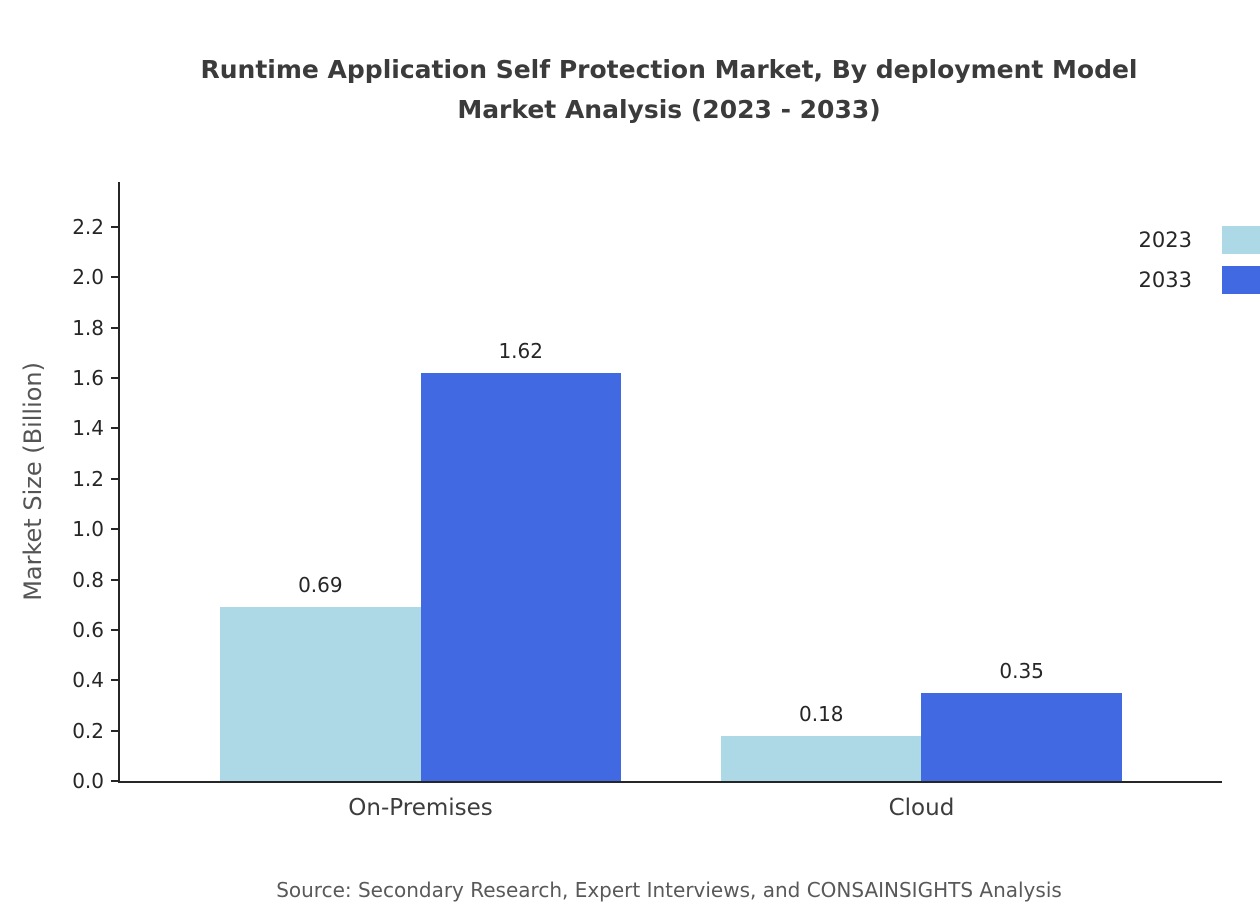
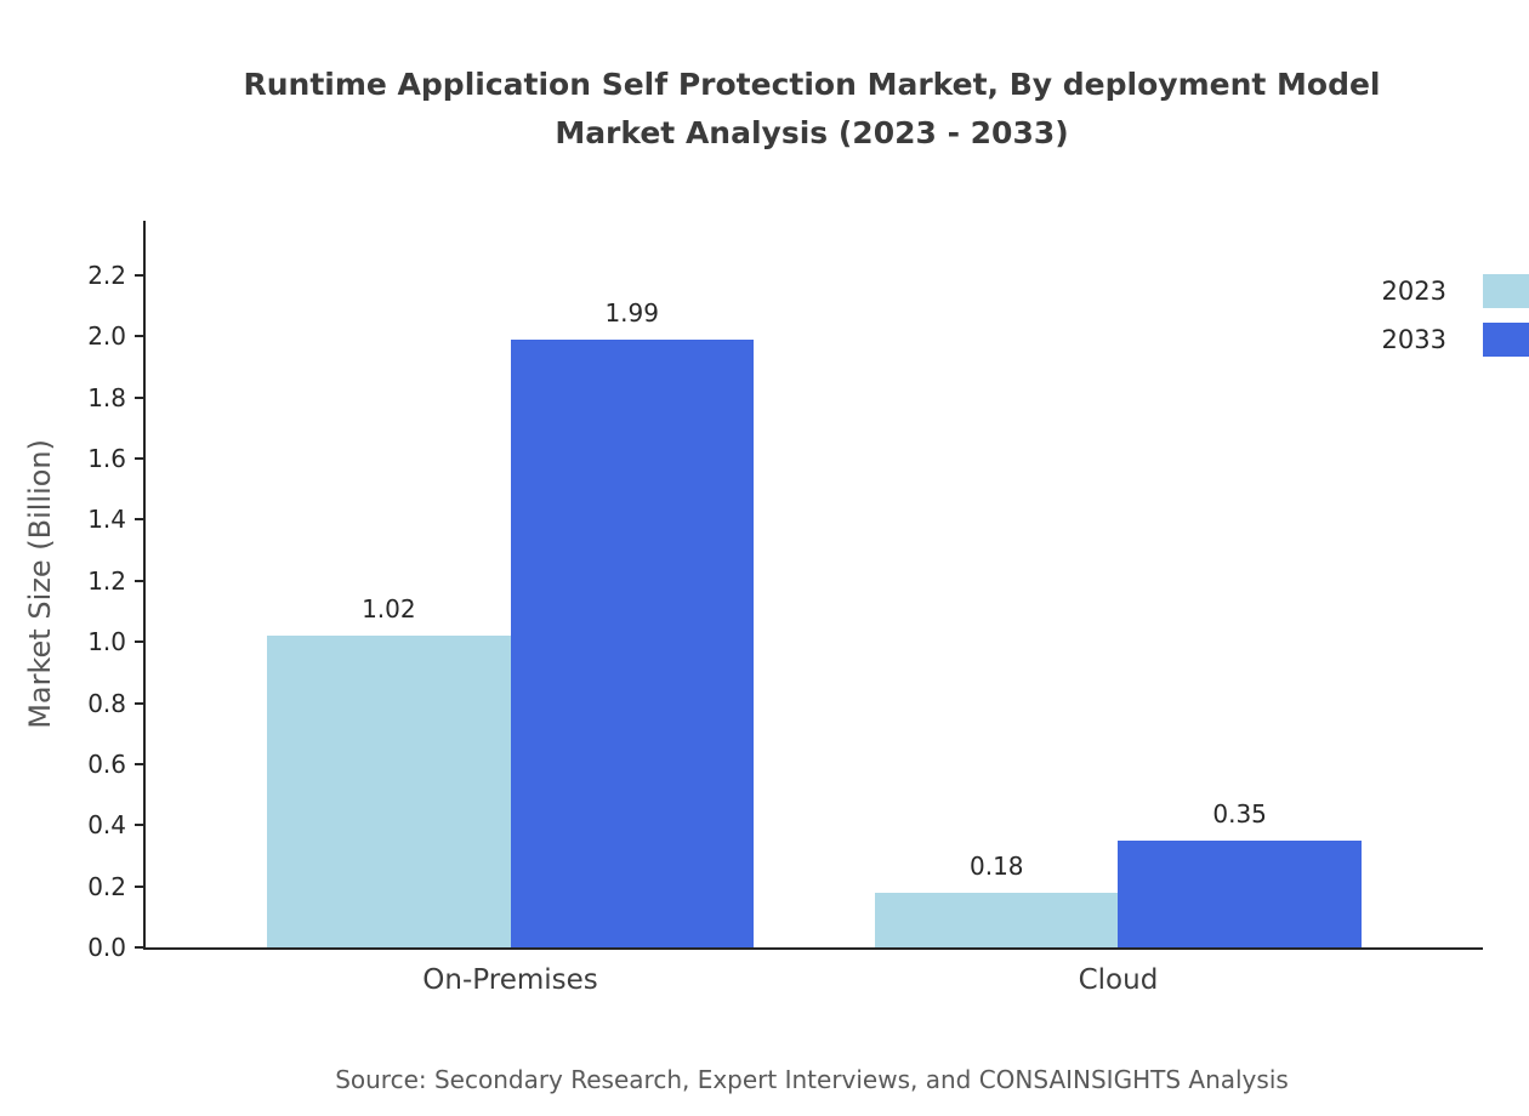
2023/On-Premises: 0.69 -> 1.02
2033/On-Premises: 1.62 -> 1.99
